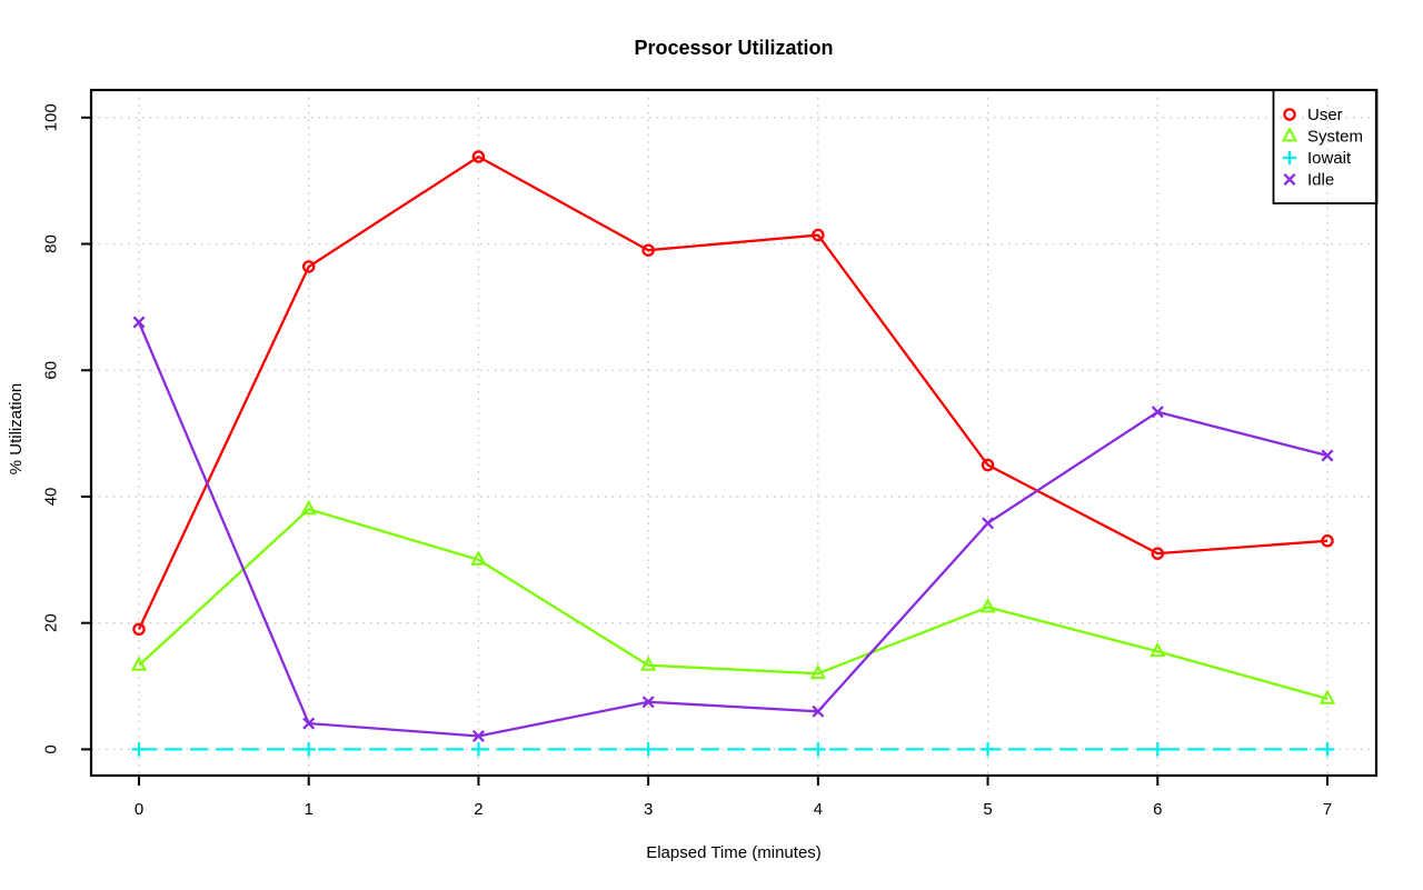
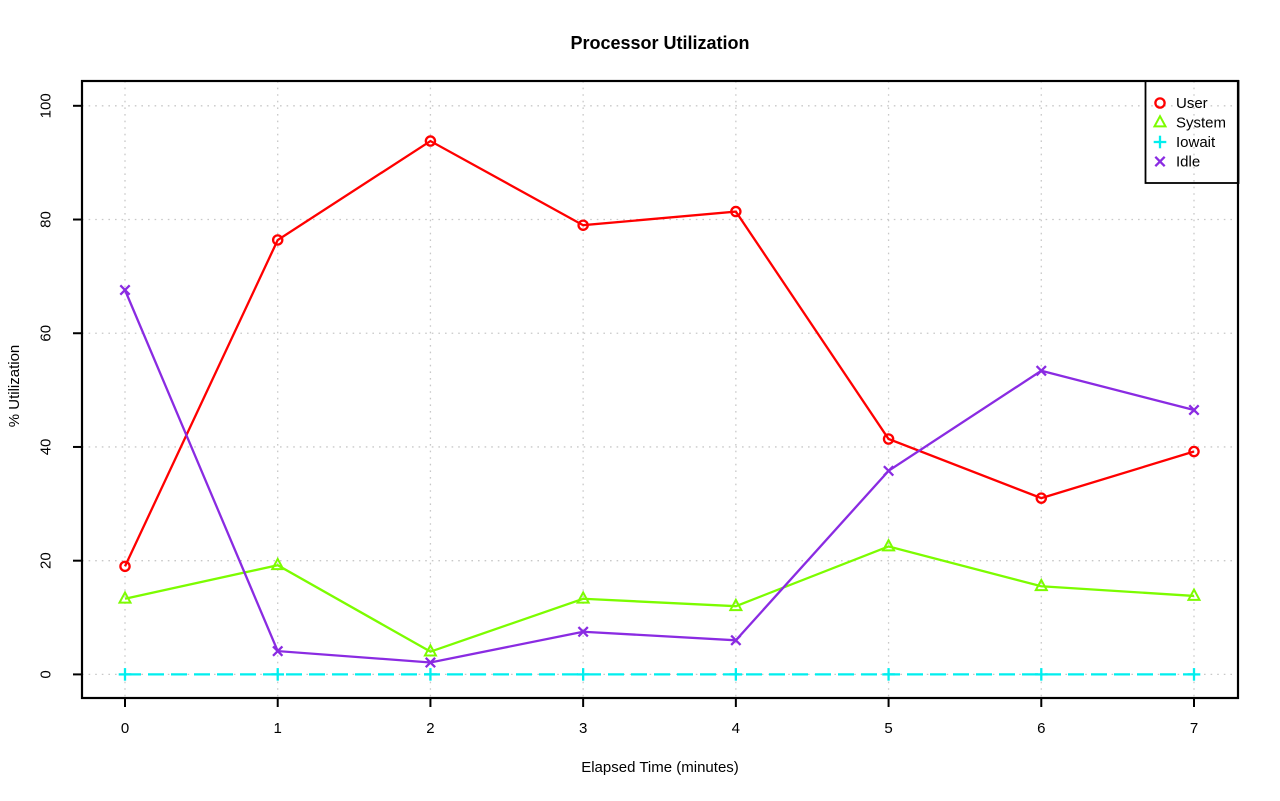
System/1: 38 -> 19
System/2: 30 -> 4
User/5: 45 -> 41
User/7: 33 -> 39
System/7: 8 -> 14
